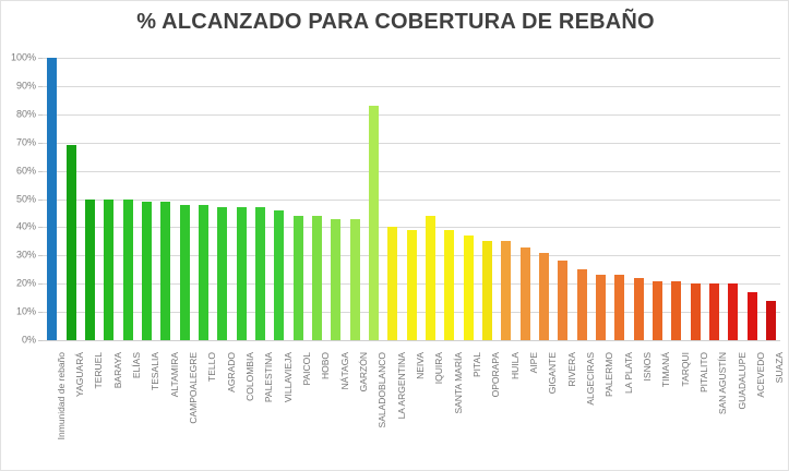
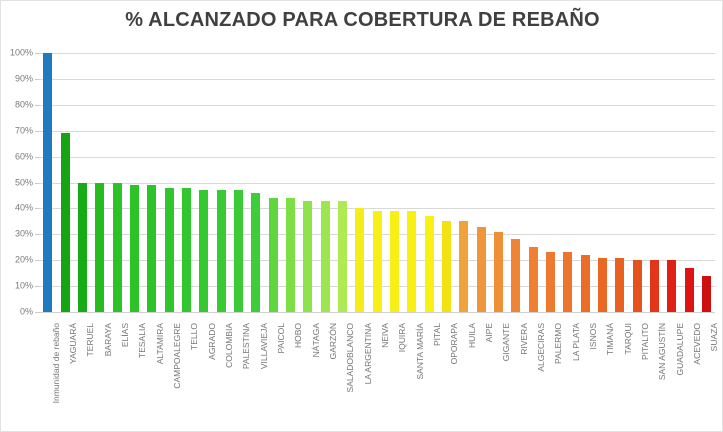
SALADOBLANCO: 83% -> 43%
IQUIRA: 44% -> 39%
